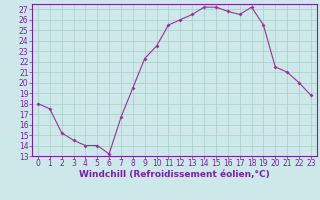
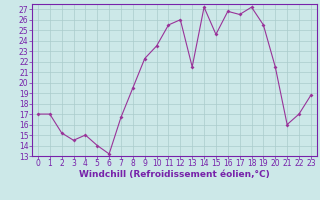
0: 18.0 -> 17.0
1: 17.5 -> 17.0
4: 14.0 -> 15.0
13: 26.5 -> 21.5
15: 27.2 -> 24.6
21: 21.0 -> 16.0
22: 20.0 -> 17.0
